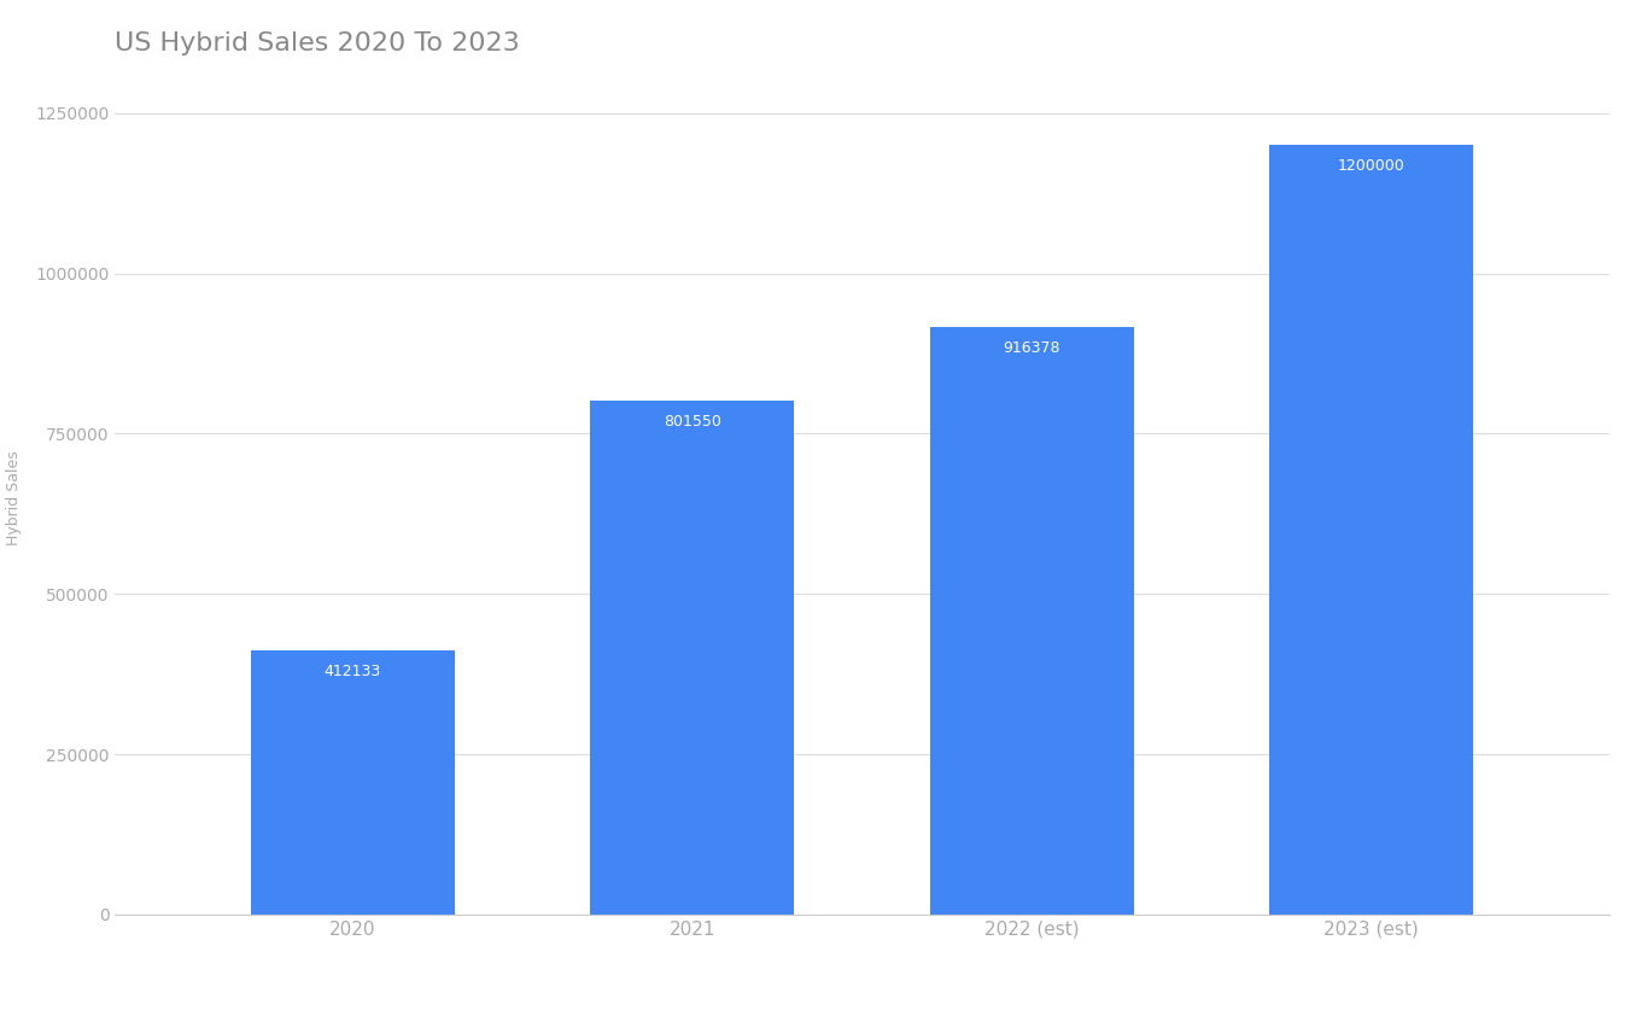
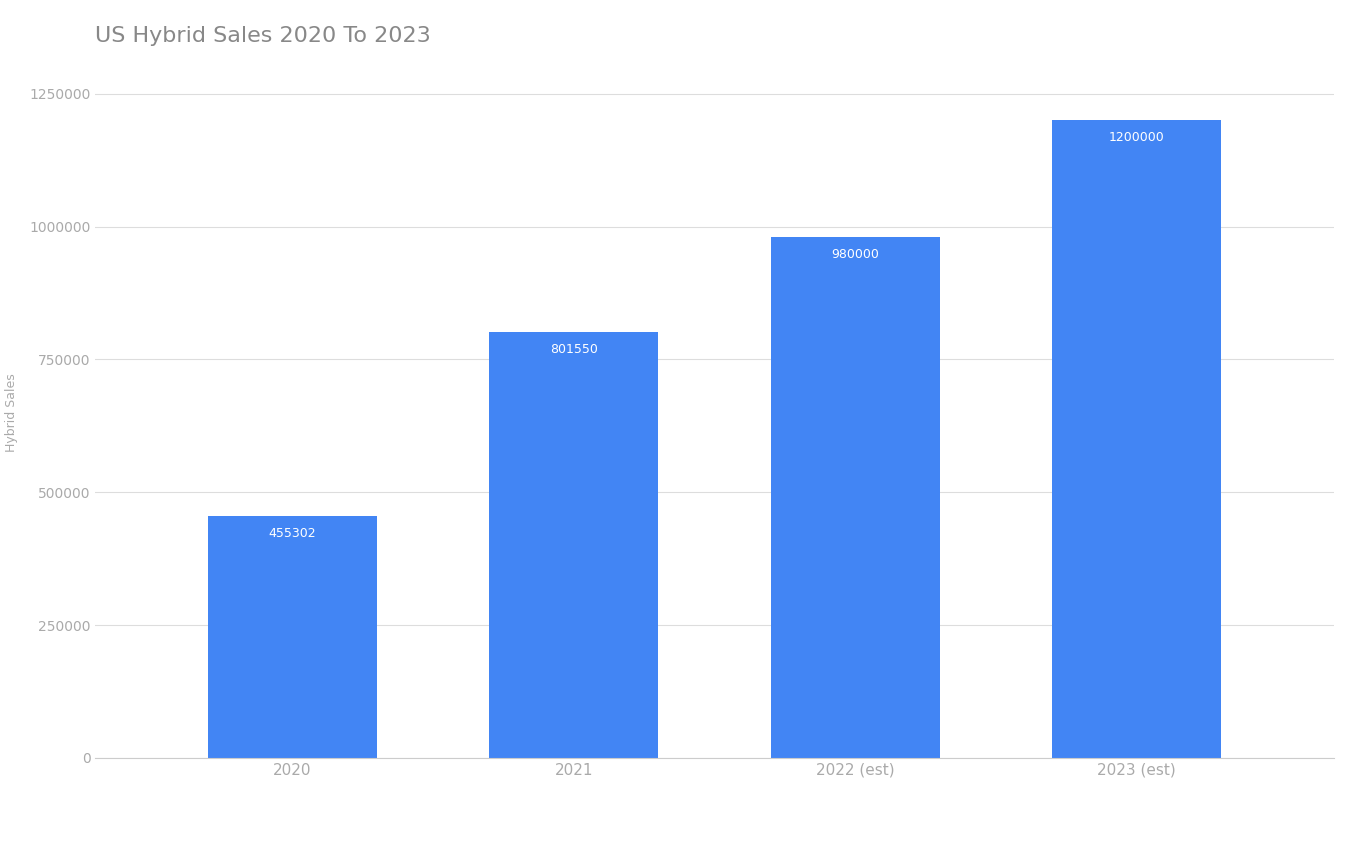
2020: 412133 -> 455302
2022 (est): 916378 -> 980000
